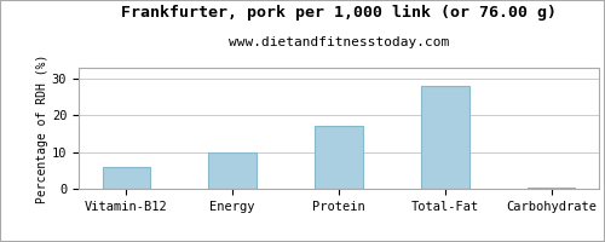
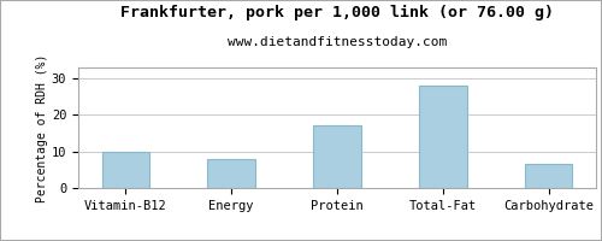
Vitamin-B12: 6.0 -> 10.0
Energy: 10.0 -> 8.0
Carbohydrate: 0.3 -> 6.5
